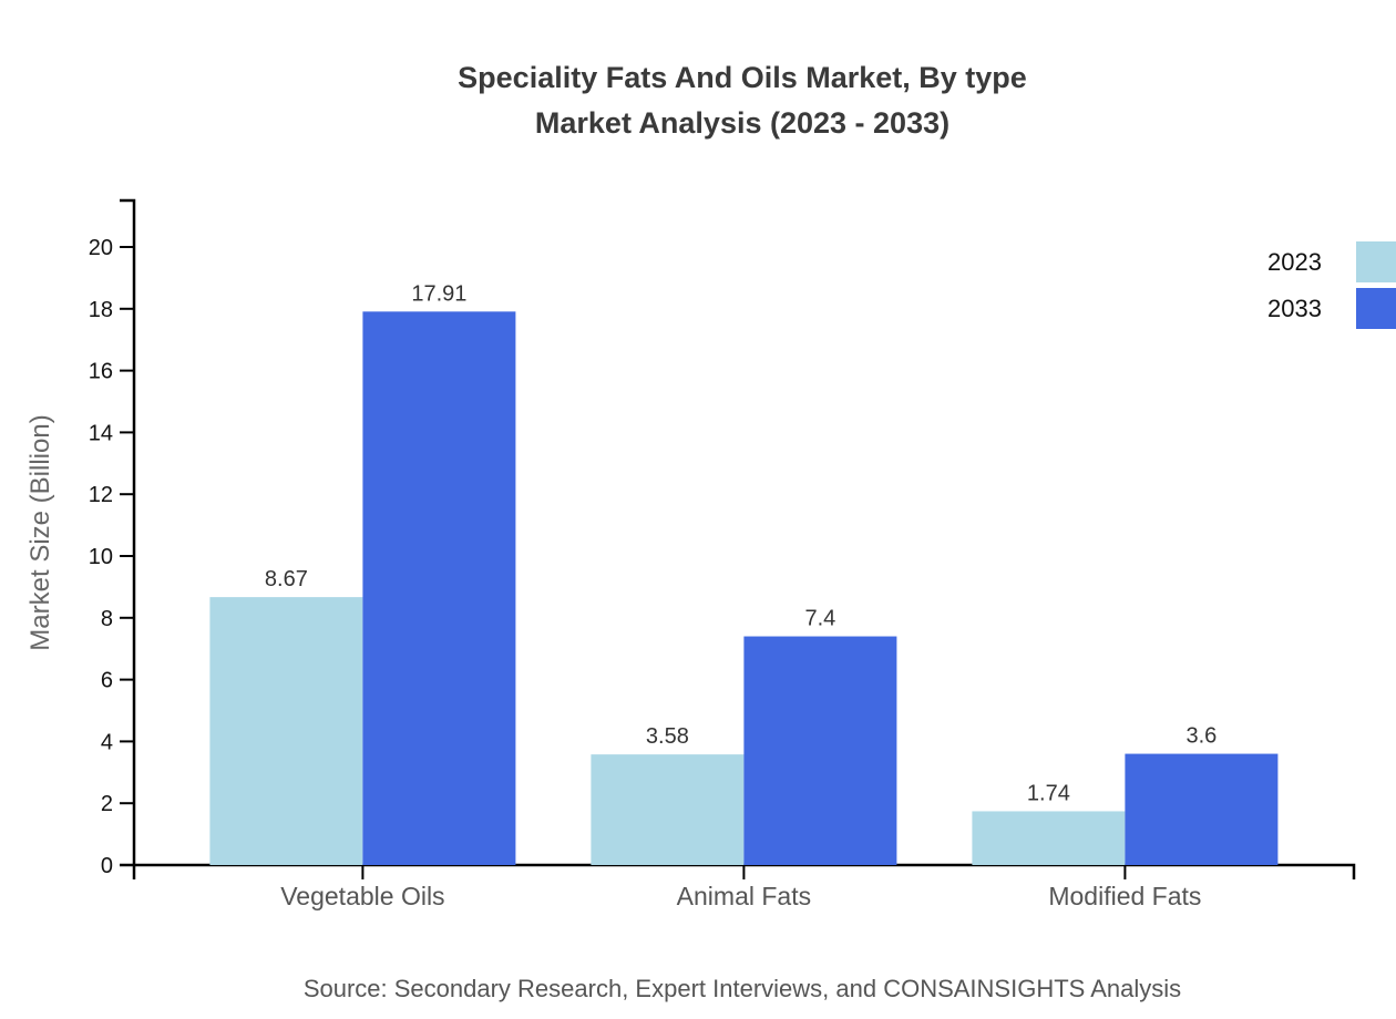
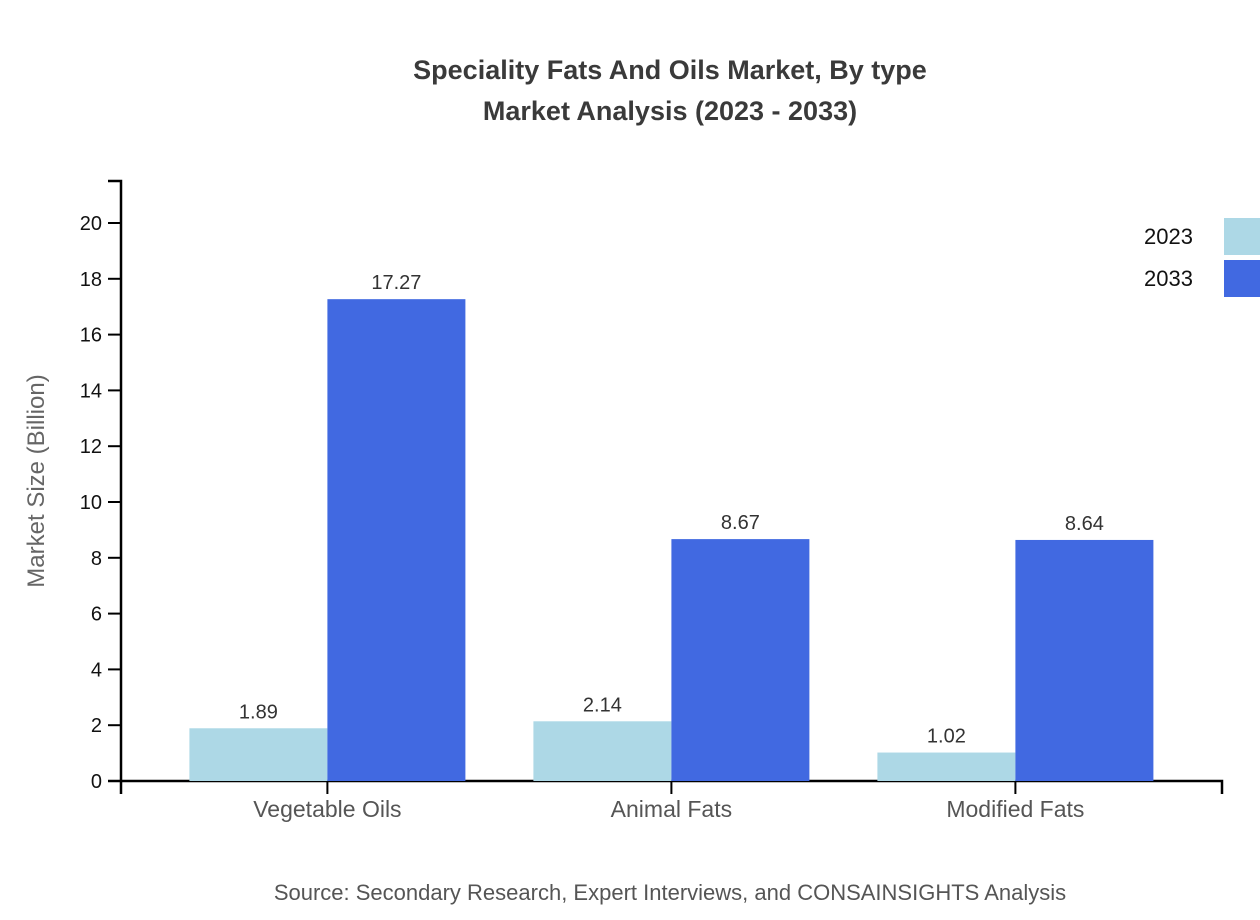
2023/Vegetable Oils: 8.67 -> 1.89
2033/Vegetable Oils: 17.91 -> 17.27
2023/Animal Fats: 3.58 -> 2.14
2033/Animal Fats: 7.4 -> 8.67
2023/Modified Fats: 1.74 -> 1.02
2033/Modified Fats: 3.6 -> 8.64
